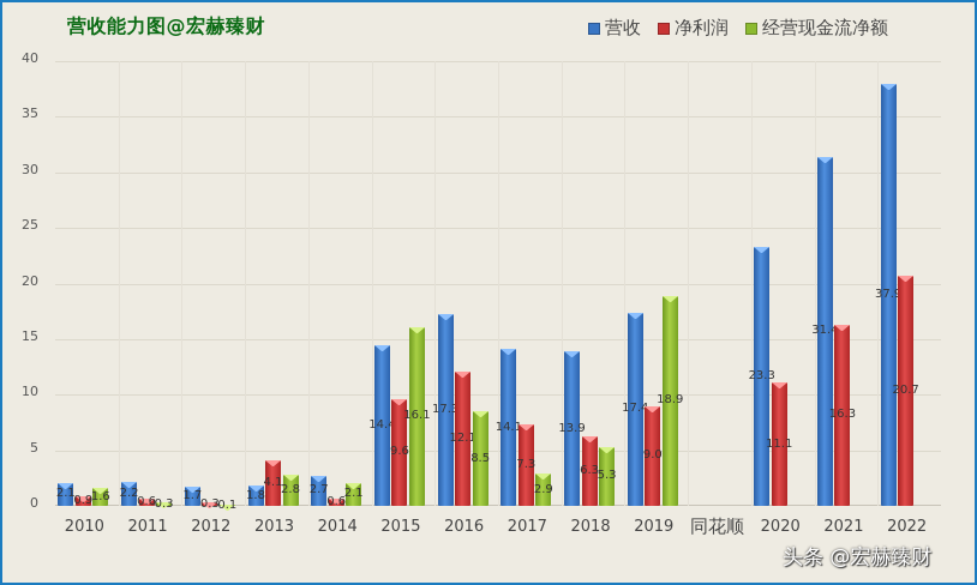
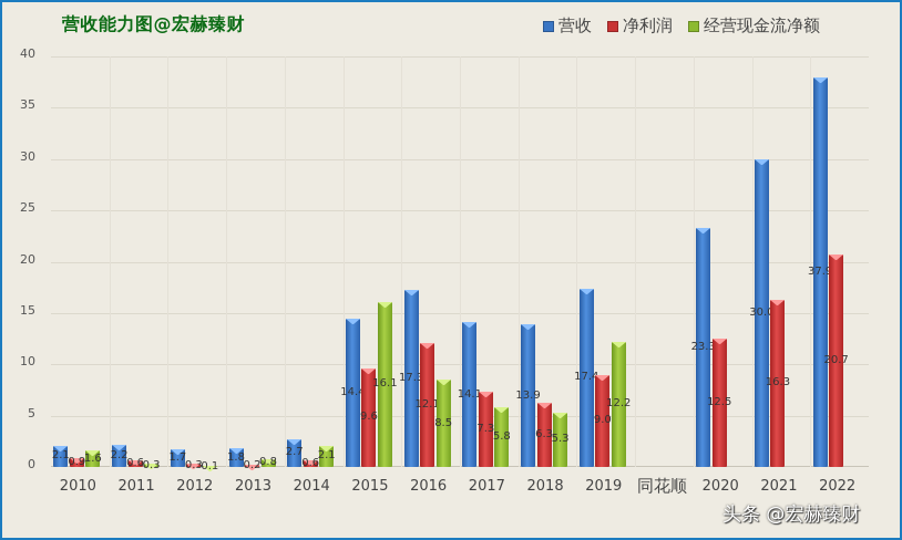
净利润/2013: 4.1 -> 0.2
经营现金流净额/2013: 2.8 -> 0.8
经营现金流净额/2017: 2.9 -> 5.8
经营现金流净额/2019: 18.9 -> 12.2
净利润/2020: 11.1 -> 12.5
营收/2021: 31.4 -> 30.0
